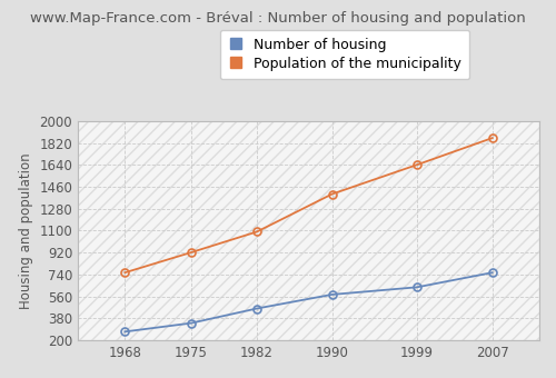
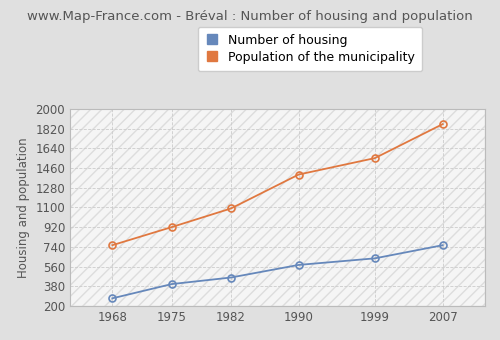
Number of housing/1975: 340 -> 400
Population of the municipality/1999: 1640 -> 1550
